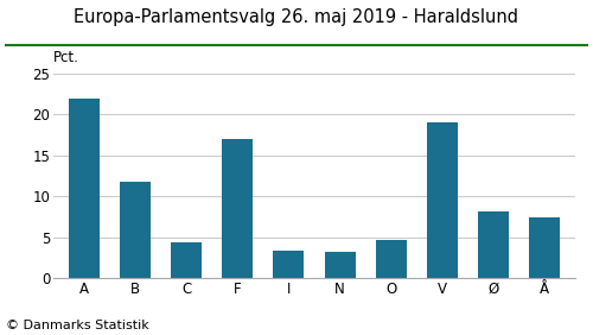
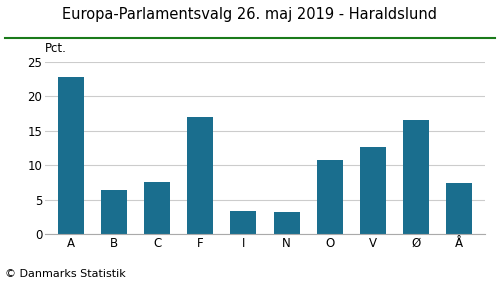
A: 22.0 -> 22.8
B: 11.8 -> 6.4
C: 4.3 -> 7.6
O: 4.7 -> 10.8
V: 19.0 -> 12.6
Ø: 8.1 -> 16.6
